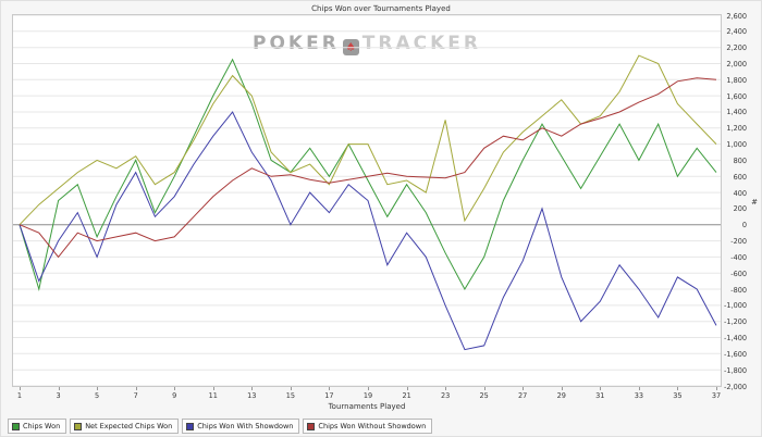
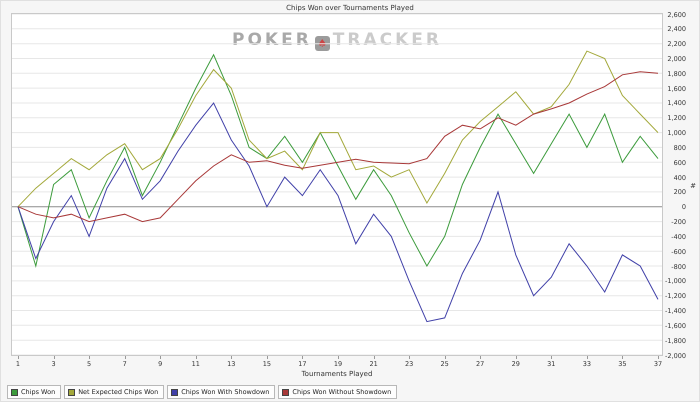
Chips Won Without Showdown/3: -400 -> -200
Net Expected Chips Won/5: 800 -> 500
Chips Won With Showdown/19: 300 -> 200
Net Expected Chips Won/23: 1300 -> 500
